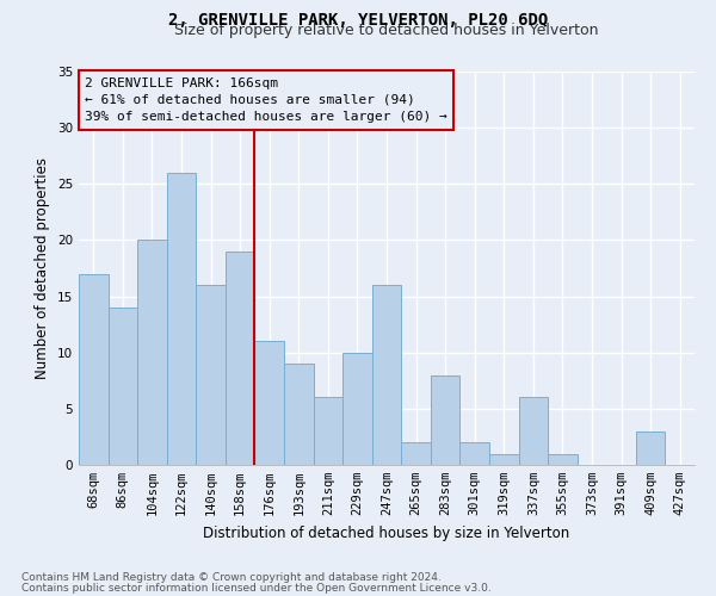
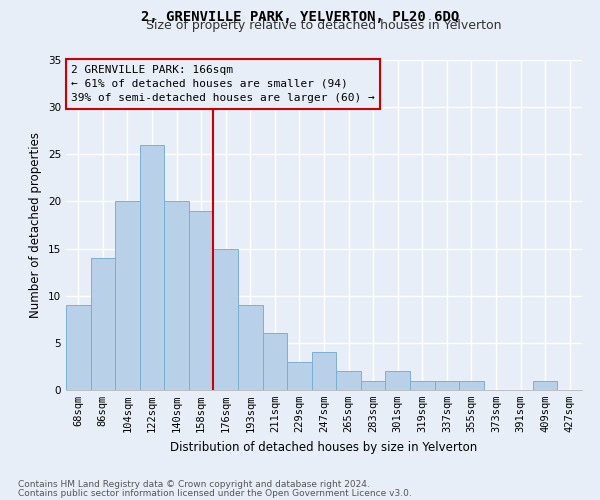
68sqm: 17 -> 9
140sqm: 16 -> 20
176sqm: 11 -> 15
229sqm: 10 -> 3
247sqm: 16 -> 4
283sqm: 8 -> 1
337sqm: 6 -> 1
409sqm: 3 -> 1
